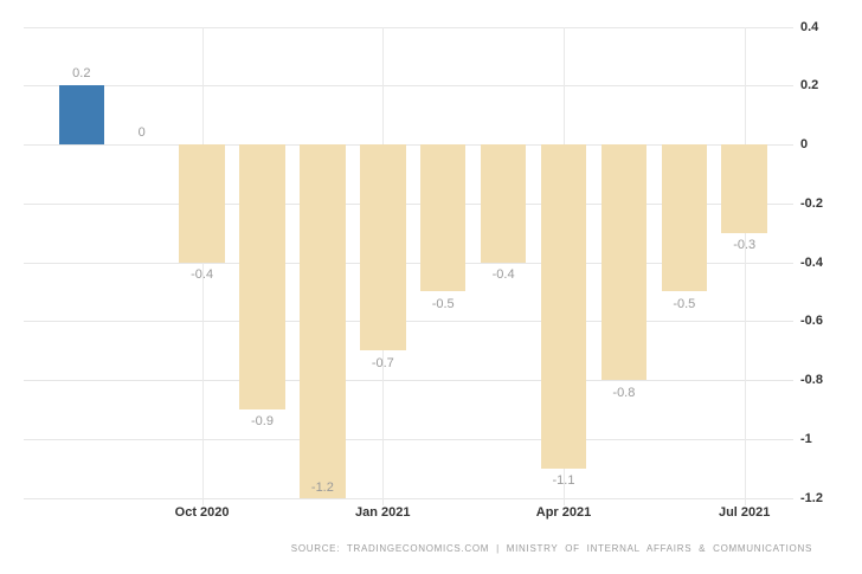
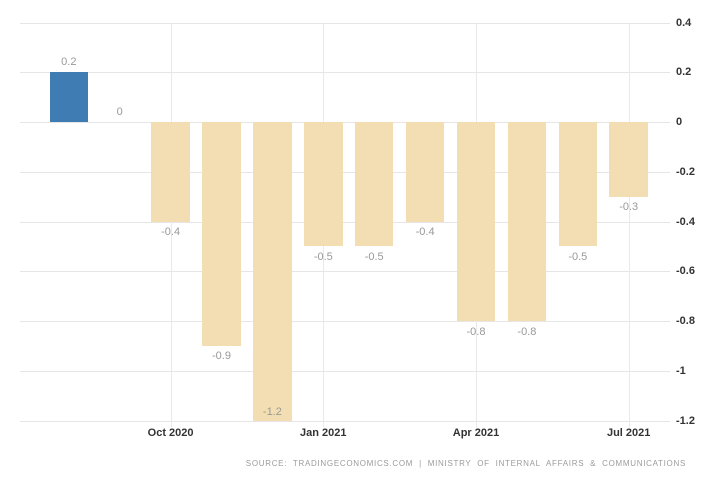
Jan 2021: -0.7 -> -0.5
Apr 2021: -1.1 -> -0.8
